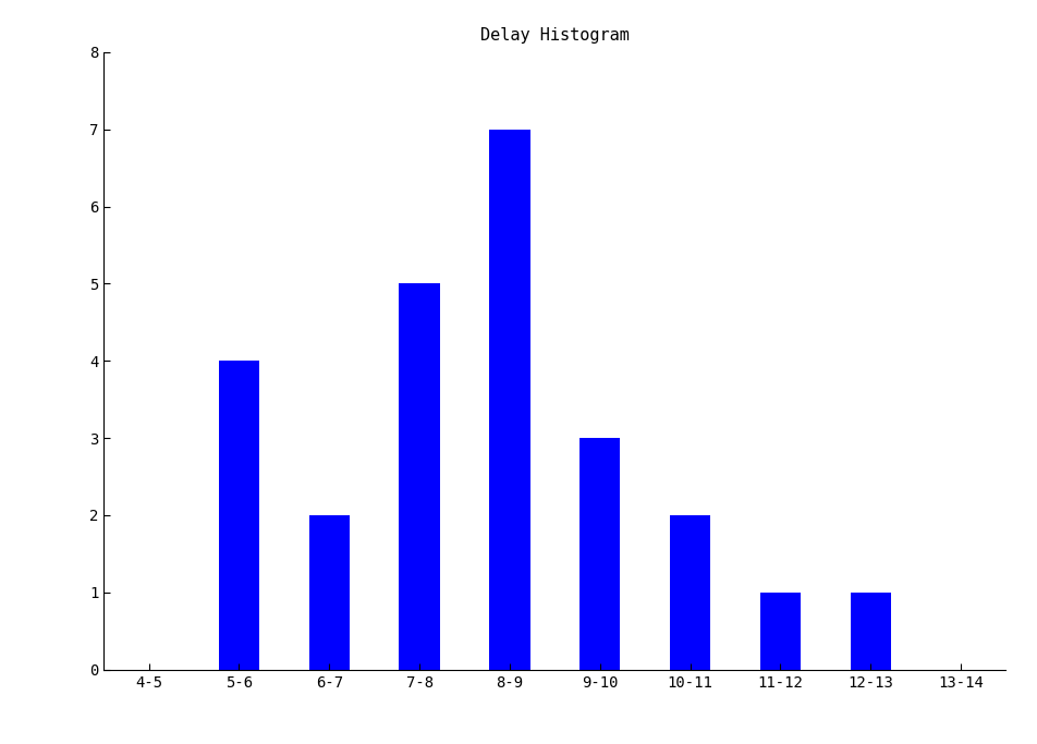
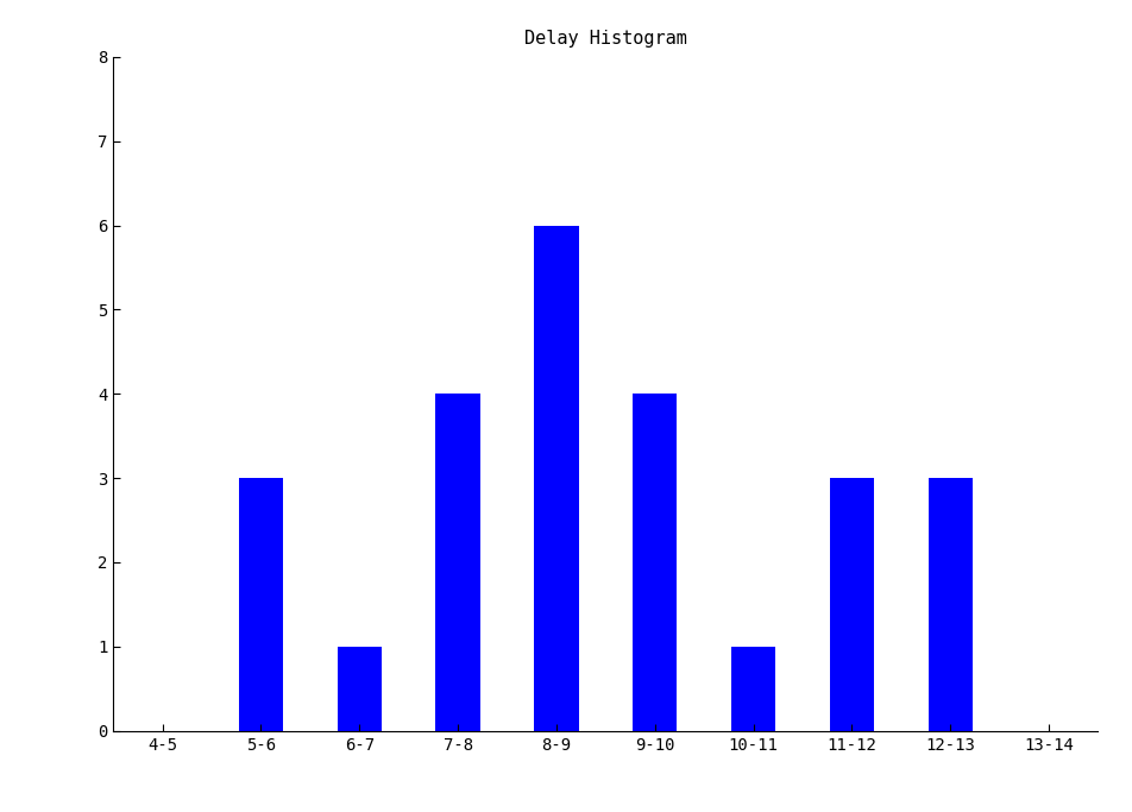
5-6: 4 -> 3
6-7: 2 -> 1
7-8: 5 -> 4
8-9: 7 -> 6
9-10: 3 -> 4
10-11: 2 -> 1
11-12: 1 -> 3
12-13: 1 -> 3
